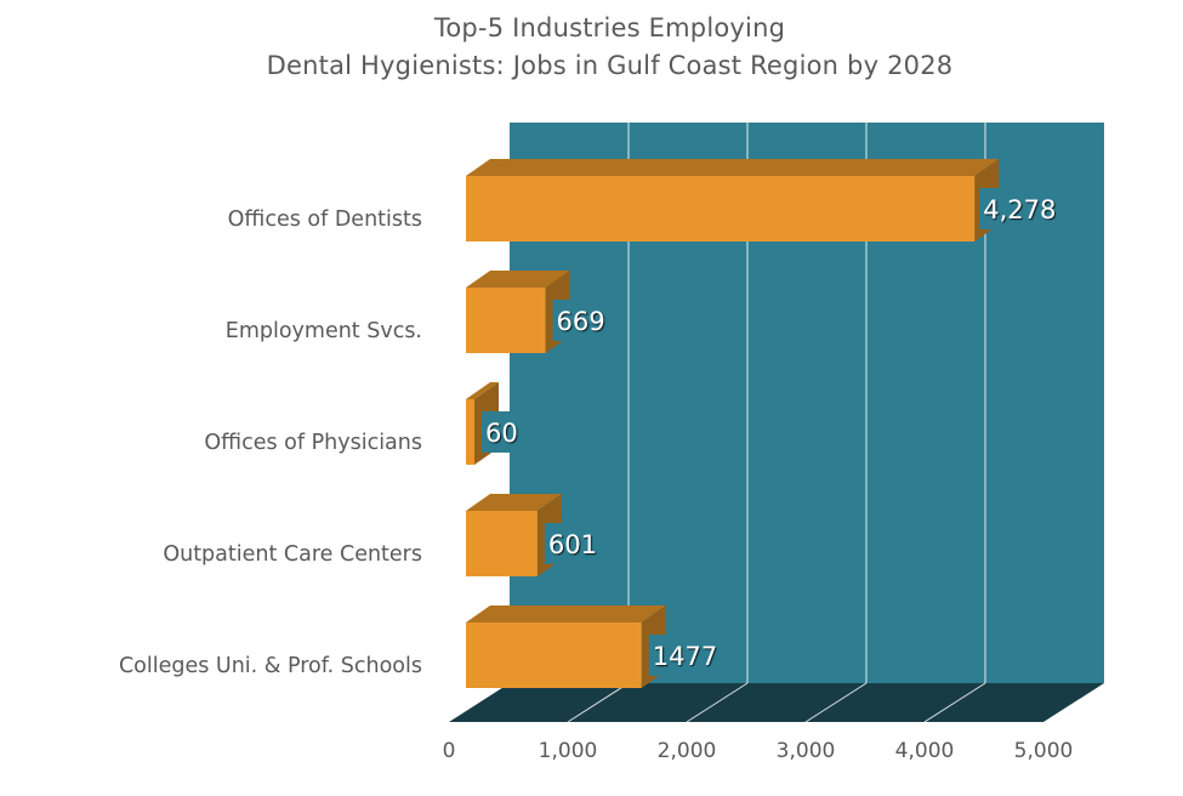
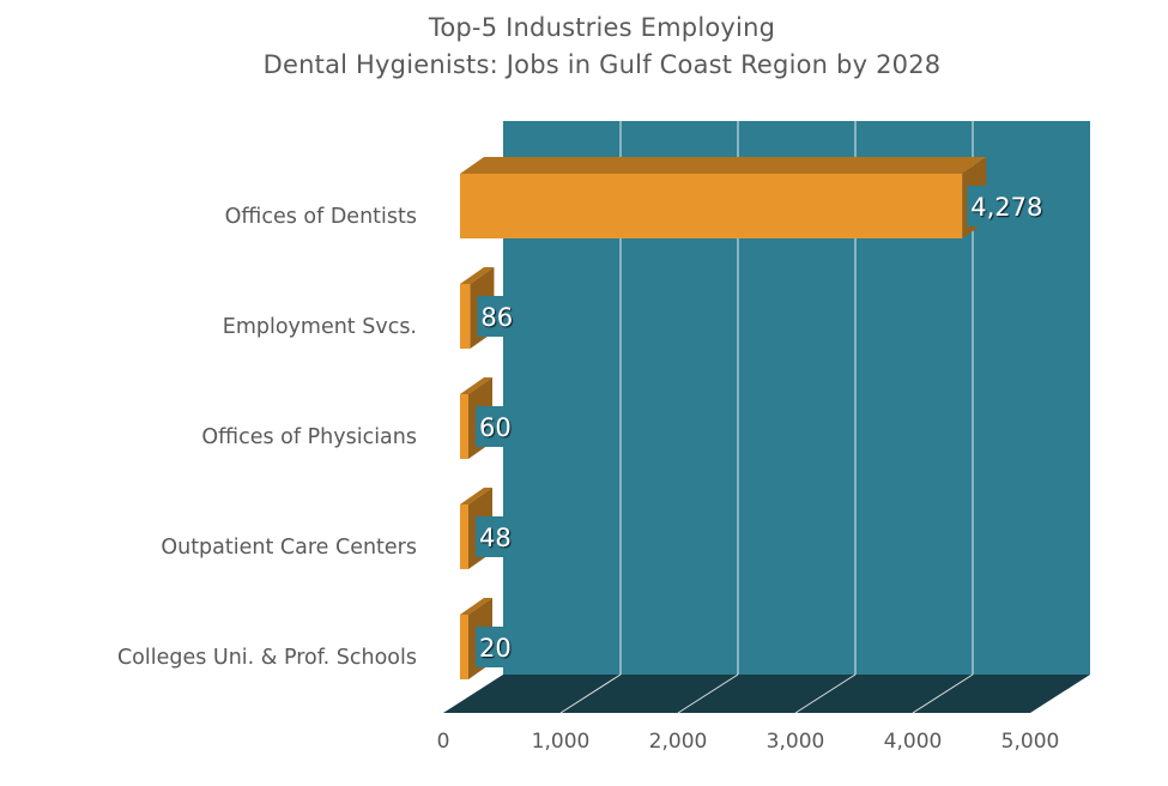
Employment Svcs.: 669 -> 86
Outpatient Care Centers: 601 -> 48
Colleges Uni. & Prof. Schools: 1477 -> 20
